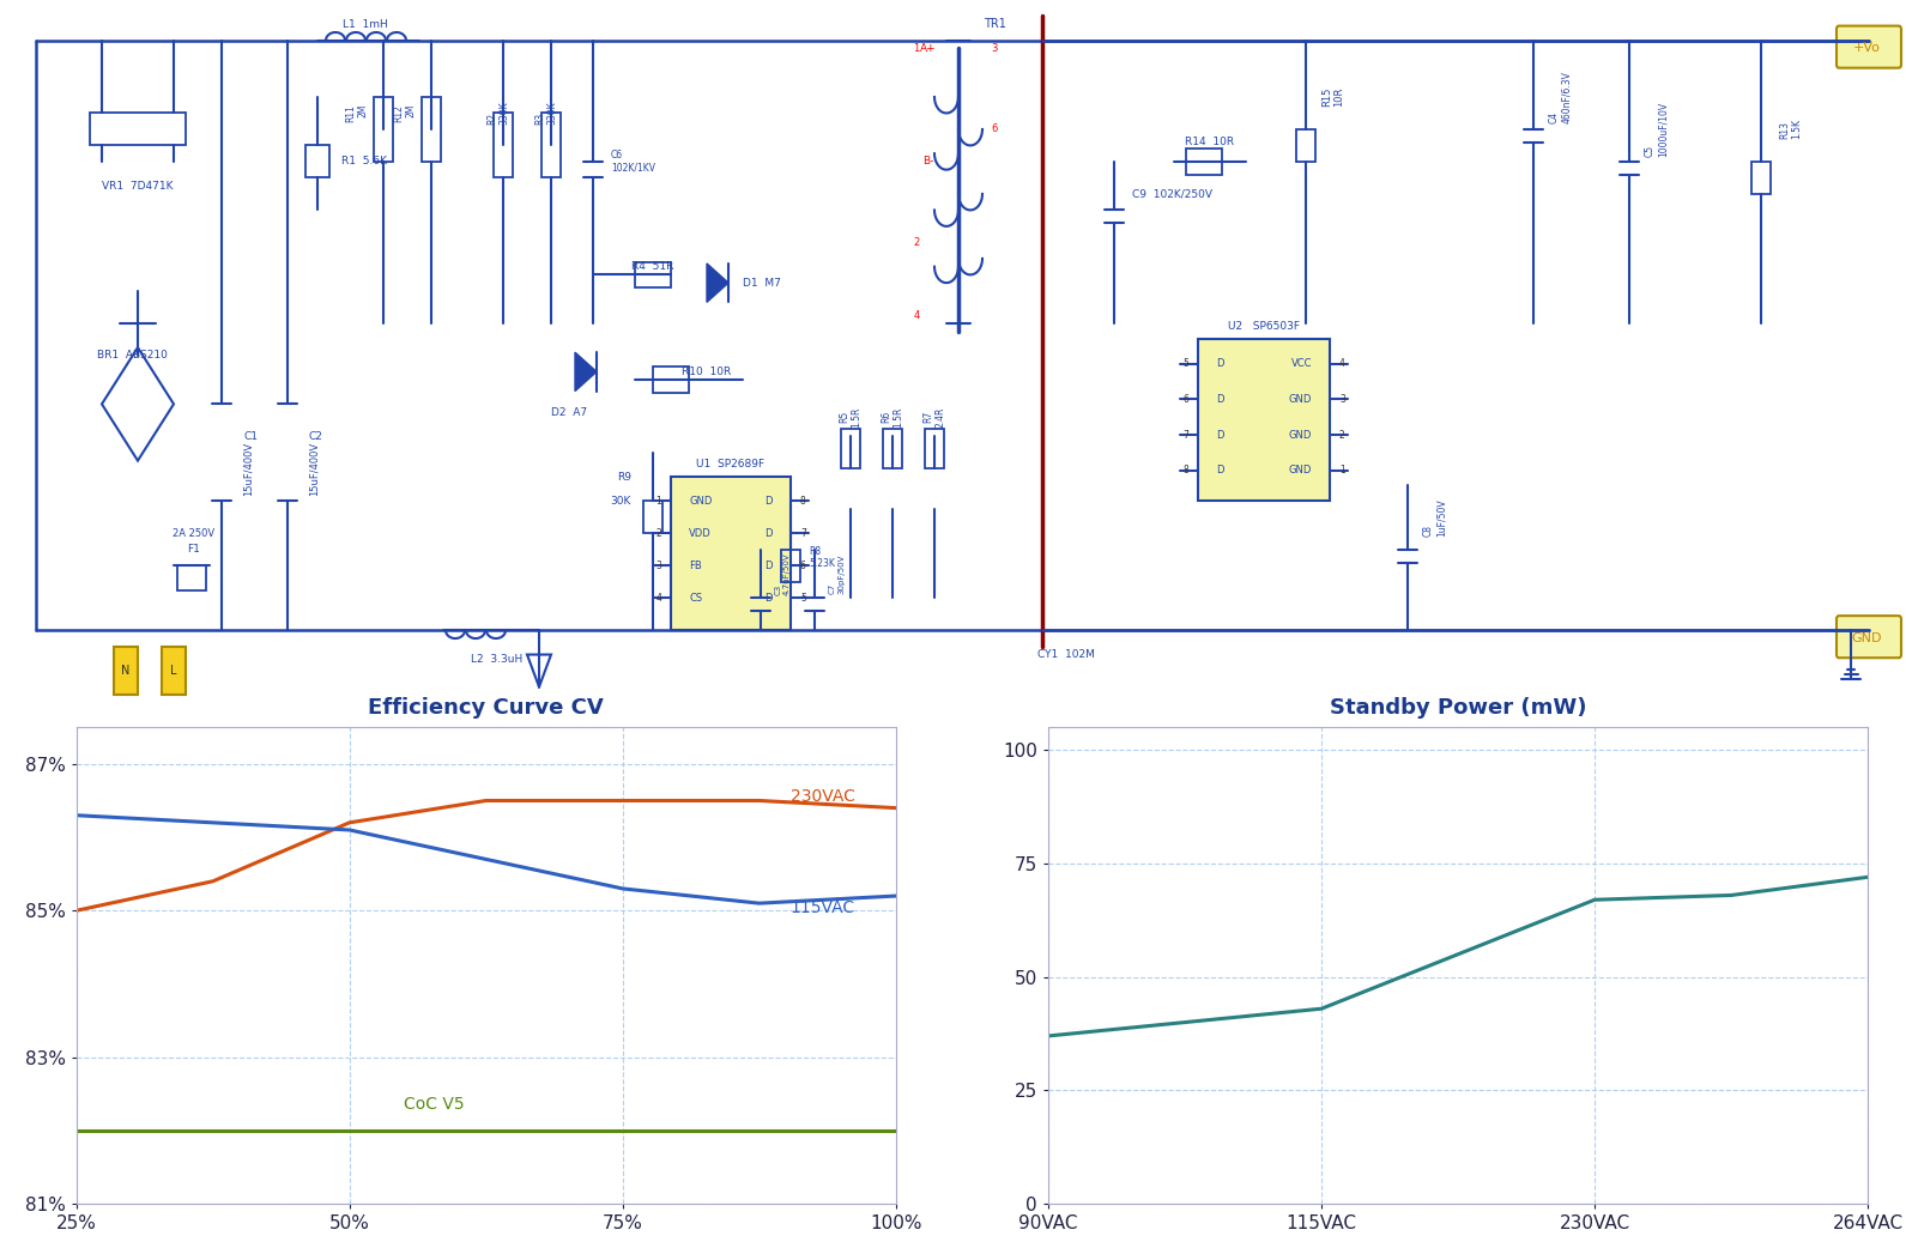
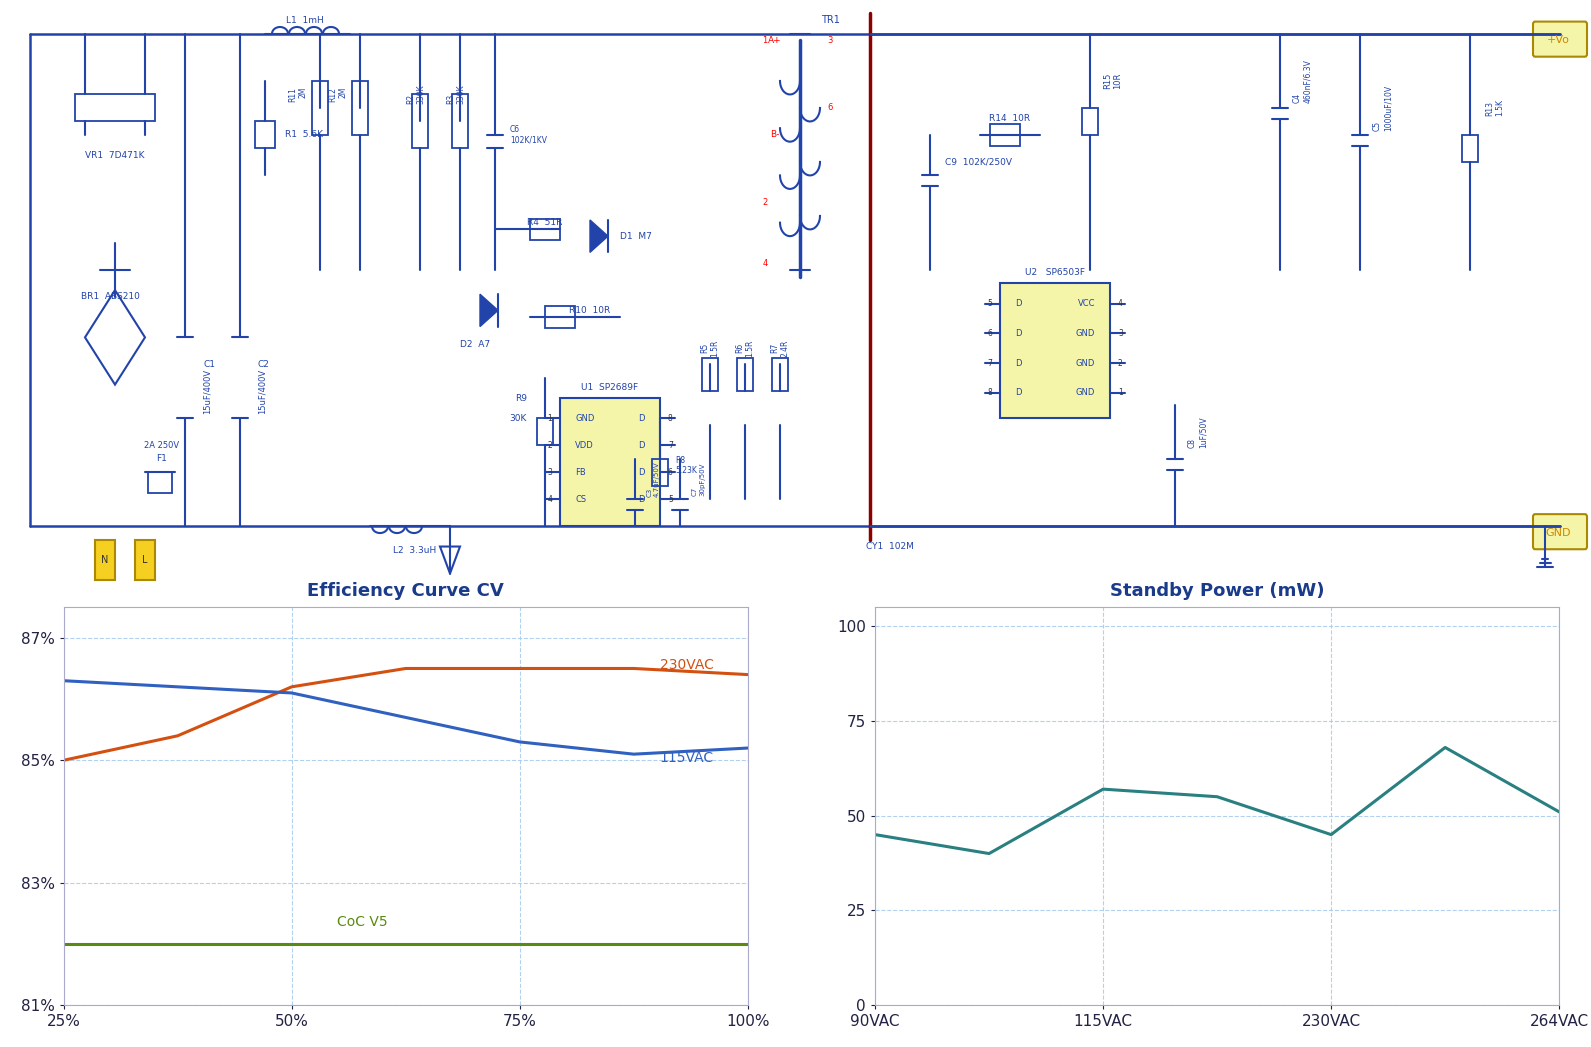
Standby Power (mW)/90VAC: 37 -> 45
Standby Power (mW)/115VAC: 43 -> 57
Standby Power (mW)/230VAC: 67 -> 45
Standby Power (mW)/264VAC: 72 -> 51
